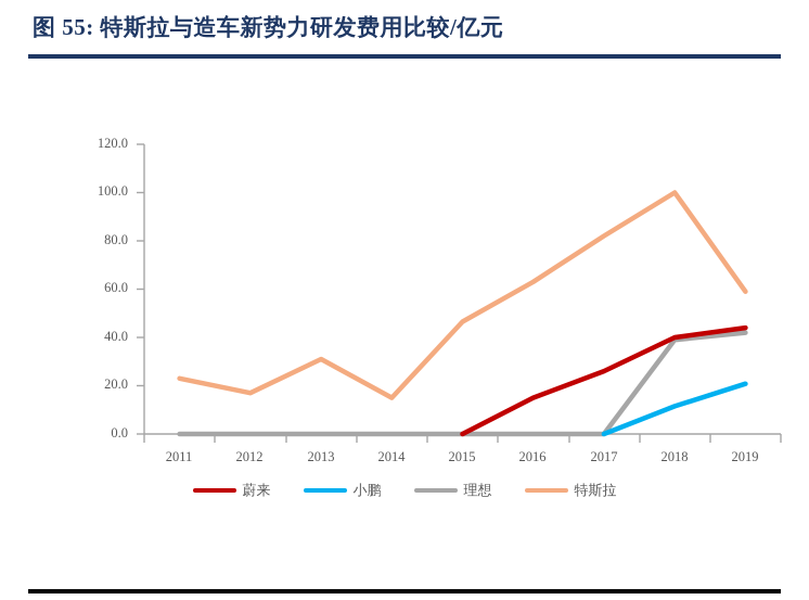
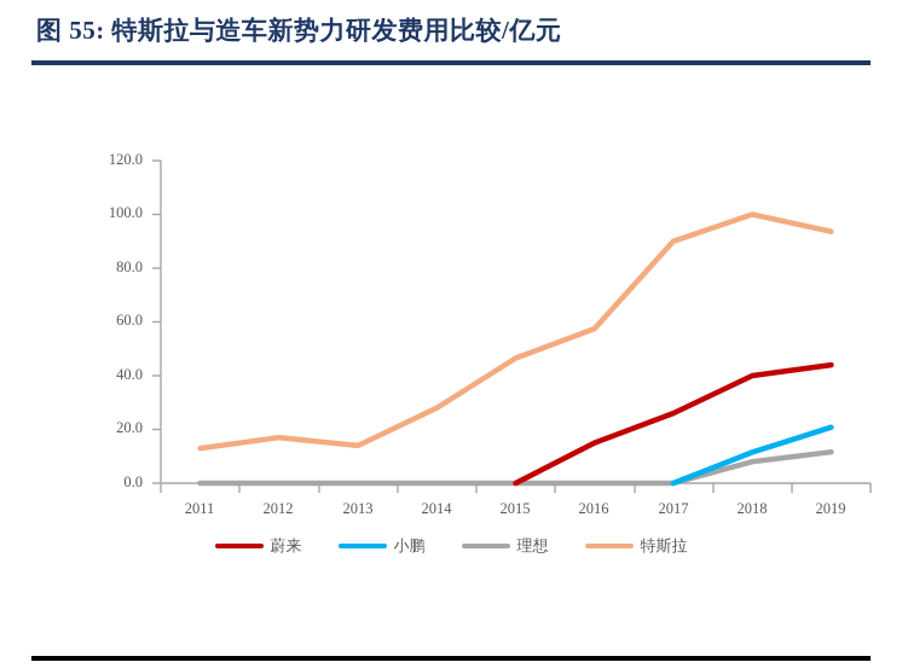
特斯拉/2011: 23 -> 13
特斯拉/2013: 31 -> 14
特斯拉/2014: 15 -> 28
特斯拉/2016: 63 -> 58
特斯拉/2017: 82 -> 90
理想/2018: 39 -> 8
理想/2019: 42 -> 12
特斯拉/2019: 59 -> 94
